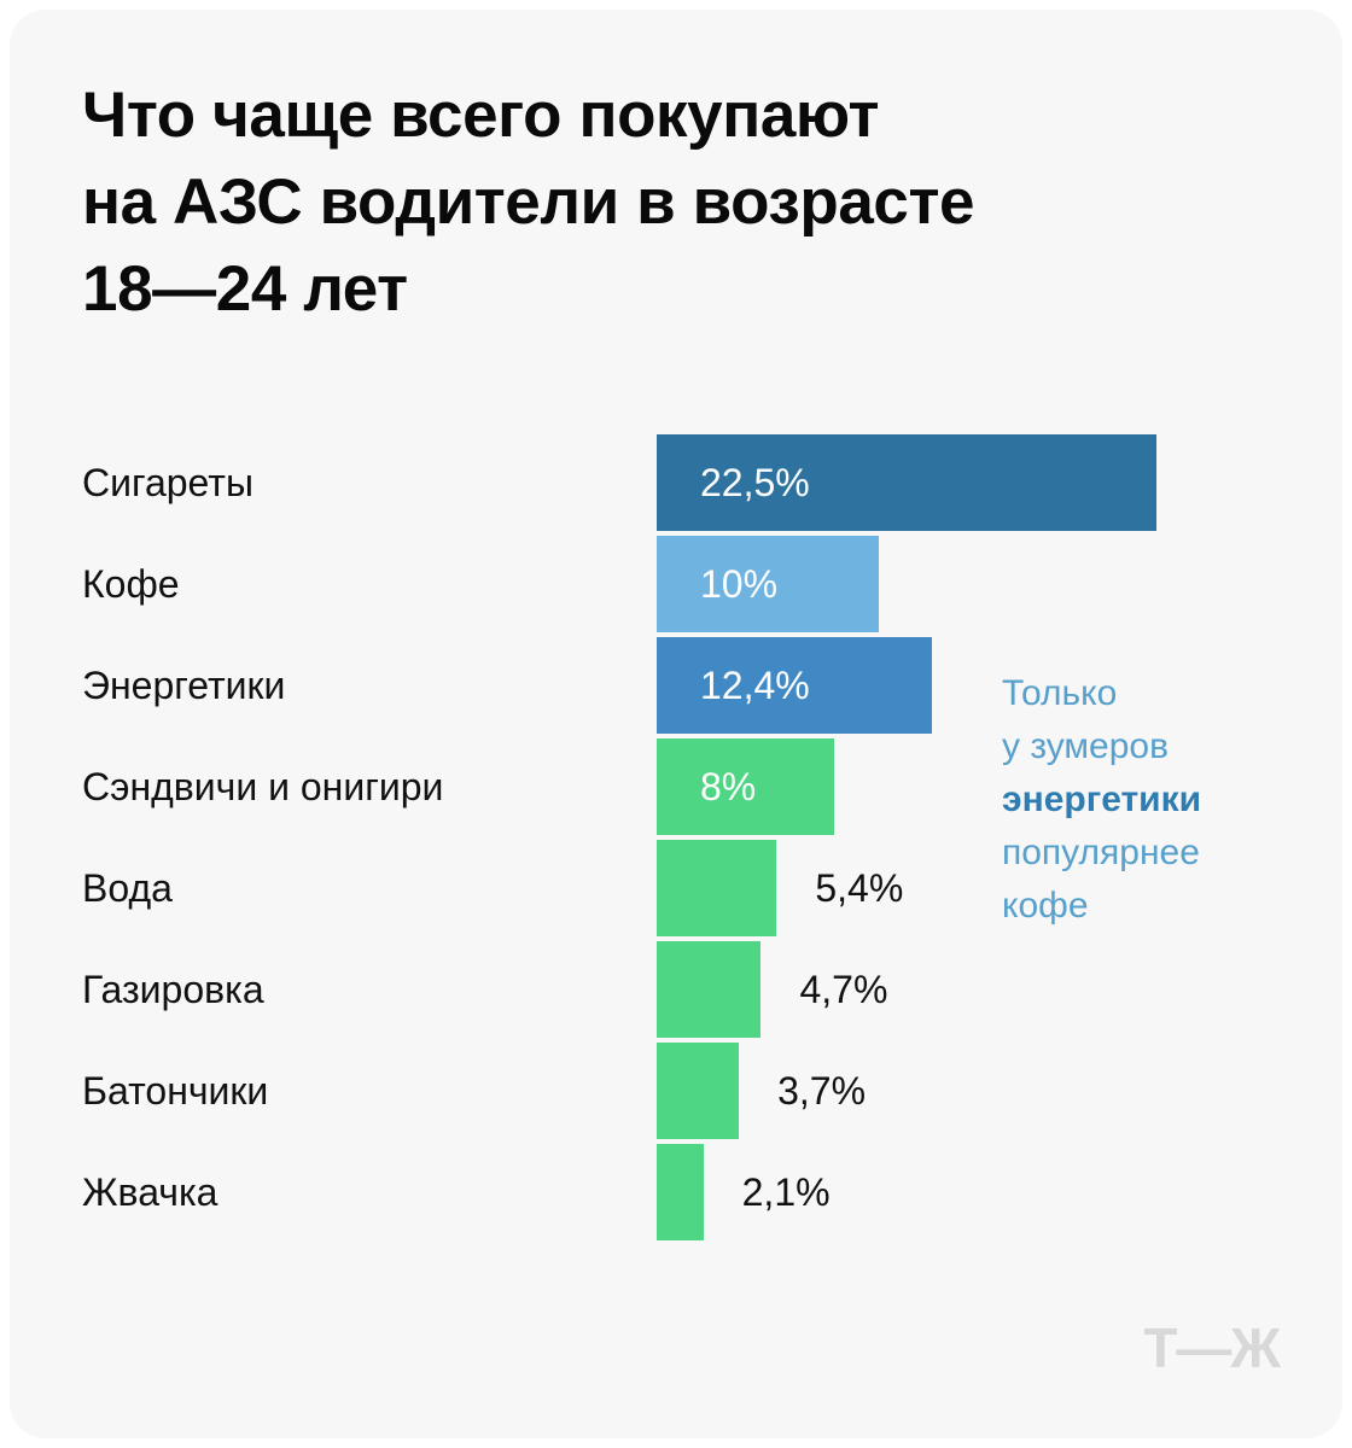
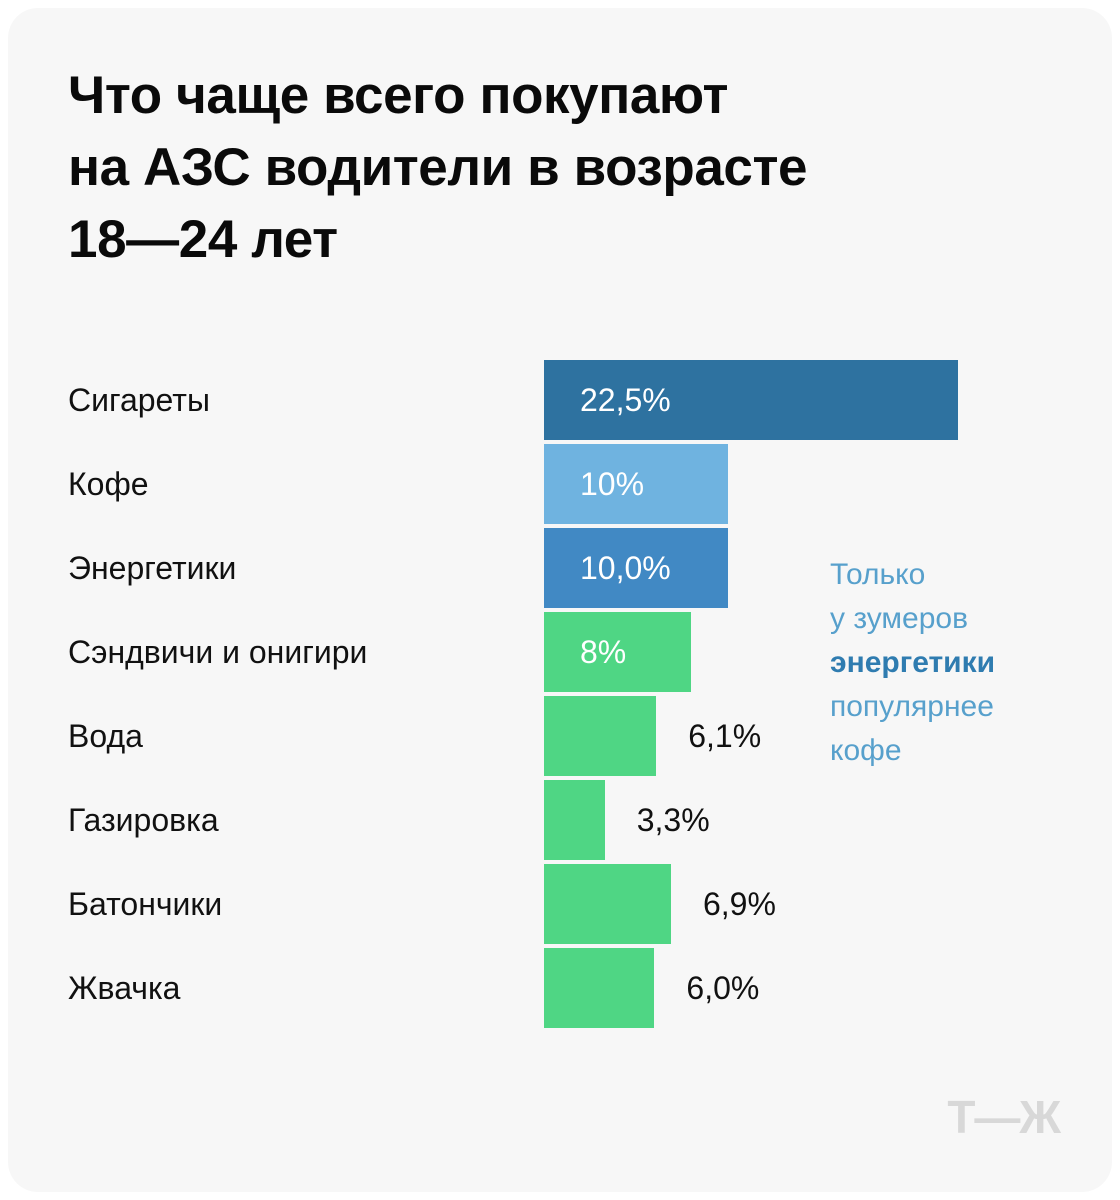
Энергетики: 12,4% -> 10,0%
Вода: 5,4% -> 6,1%
Газировка: 4,7% -> 3,3%
Батончики: 3,7% -> 6,9%
Жвачка: 2,1% -> 6,0%
